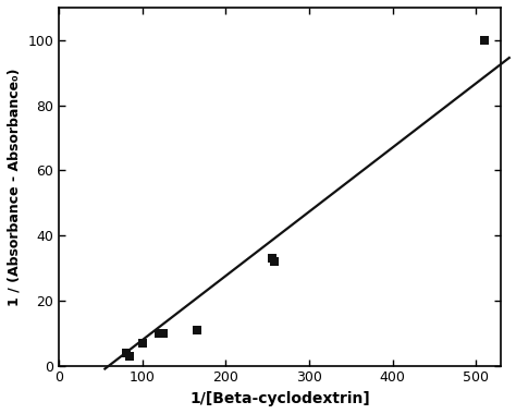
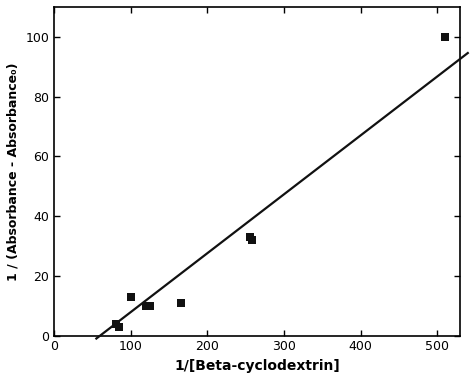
100: 7 -> 13
